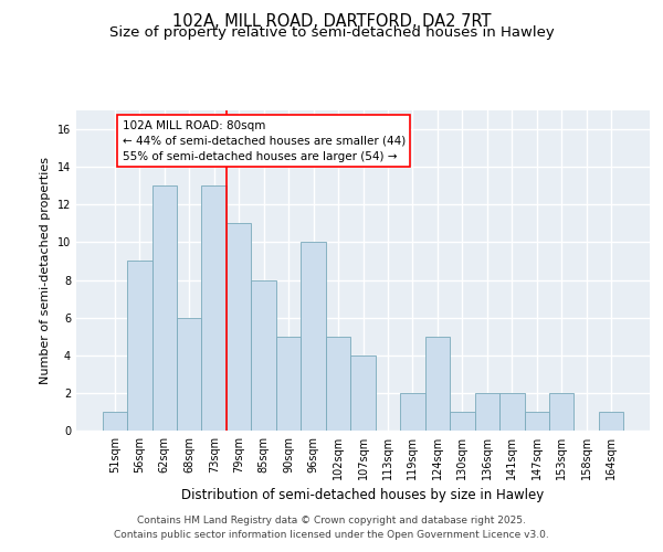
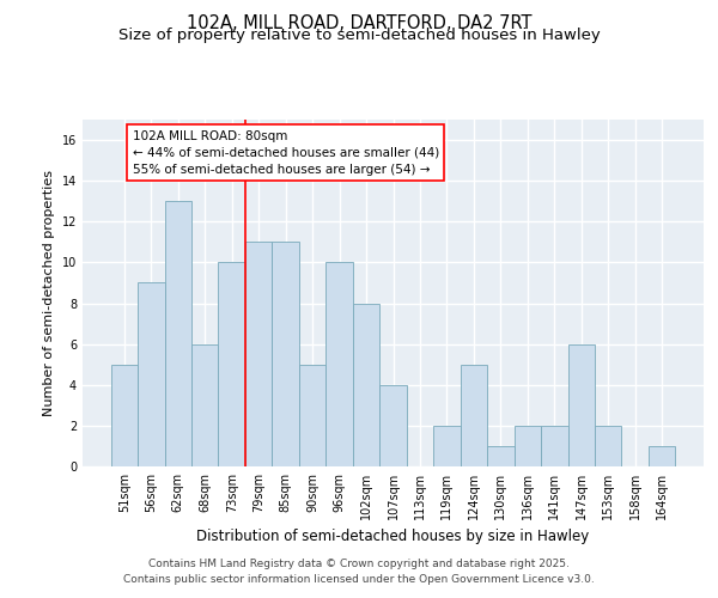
51sqm: 1 -> 5
73sqm: 13 -> 10
85sqm: 8 -> 11
102sqm: 5 -> 8
147sqm: 1 -> 6
